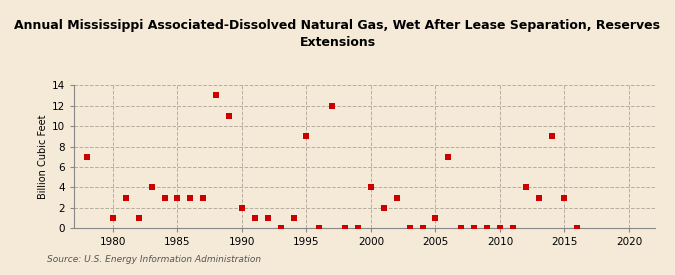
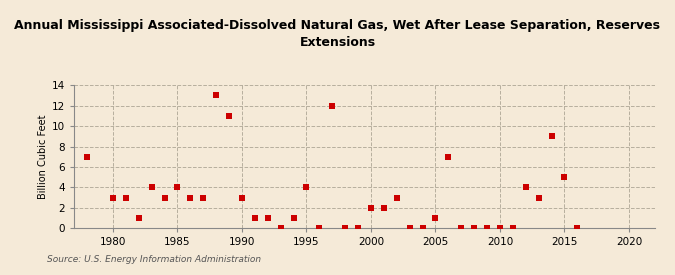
1980: 1 -> 3
1985: 3 -> 4
1990: 2 -> 3
1995: 9 -> 4
2000: 4 -> 2
2015: 3 -> 5
